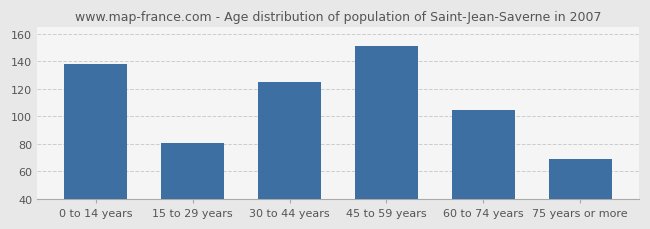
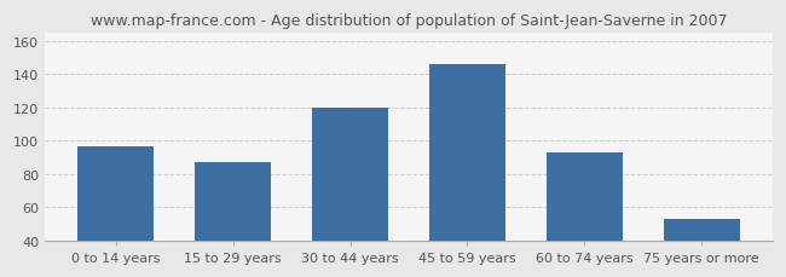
0 to 14 years: 138 -> 97
15 to 29 years: 81 -> 87
30 to 44 years: 125 -> 120
45 to 59 years: 151 -> 146
60 to 74 years: 105 -> 93
75 years or more: 69 -> 53
